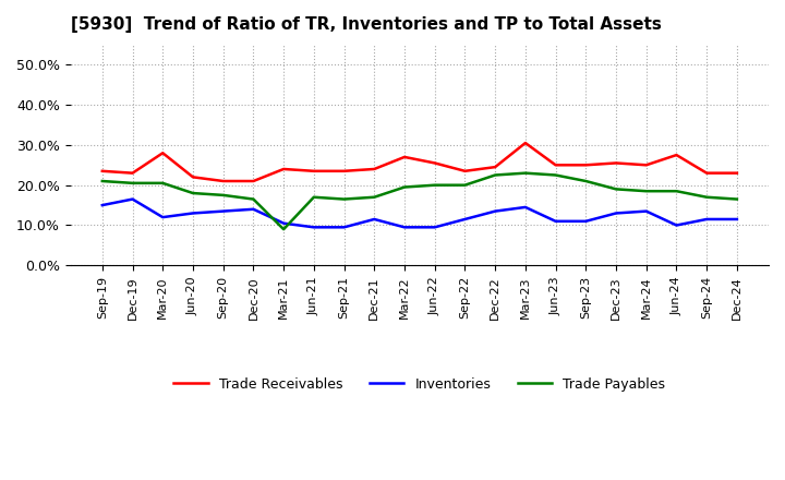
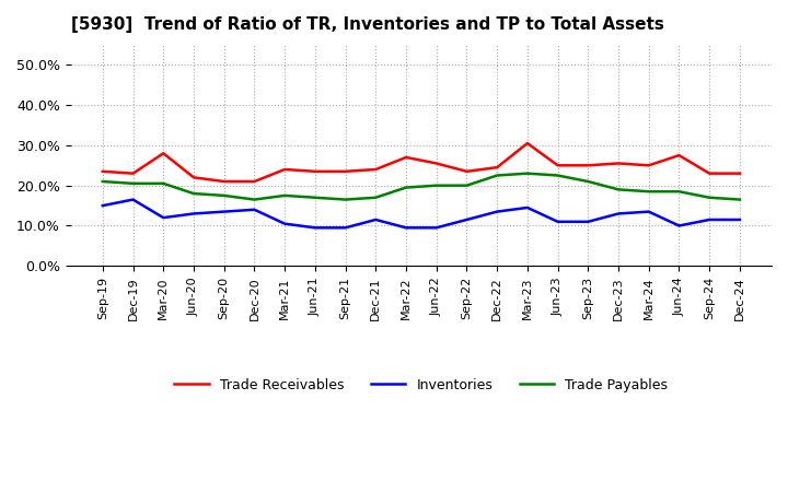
Trade Payables/Mar-21: 9.0% -> 17.5%
